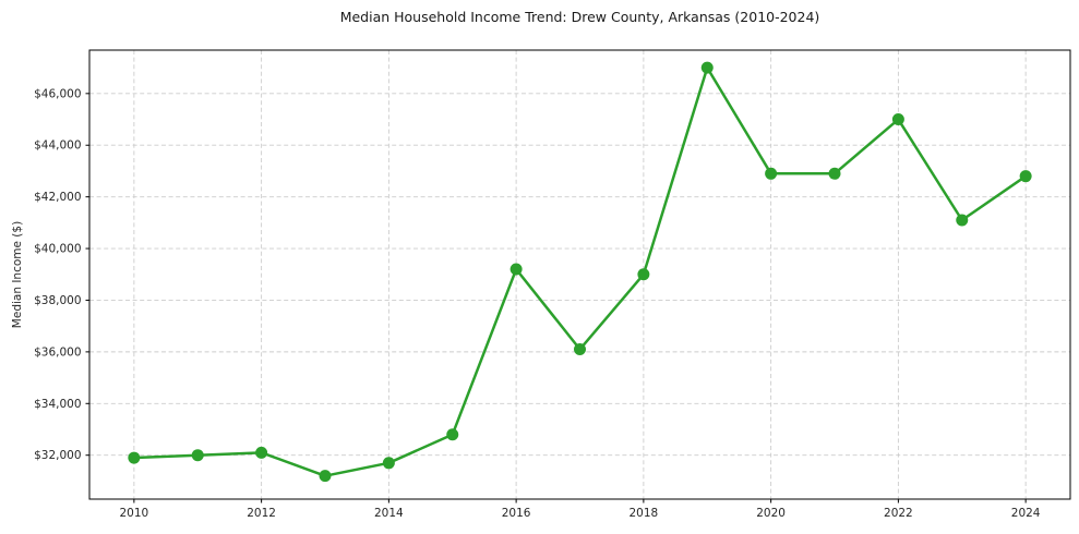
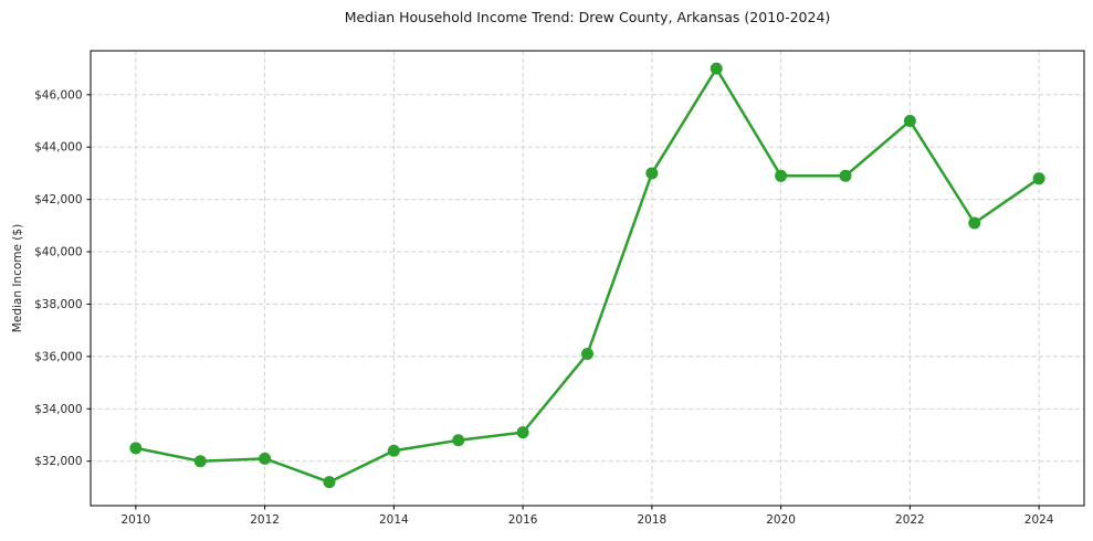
2010: $31900 -> $32500
2014: $31700 -> $32400
2016: $39200 -> $33100
2018: $39000 -> $43000
